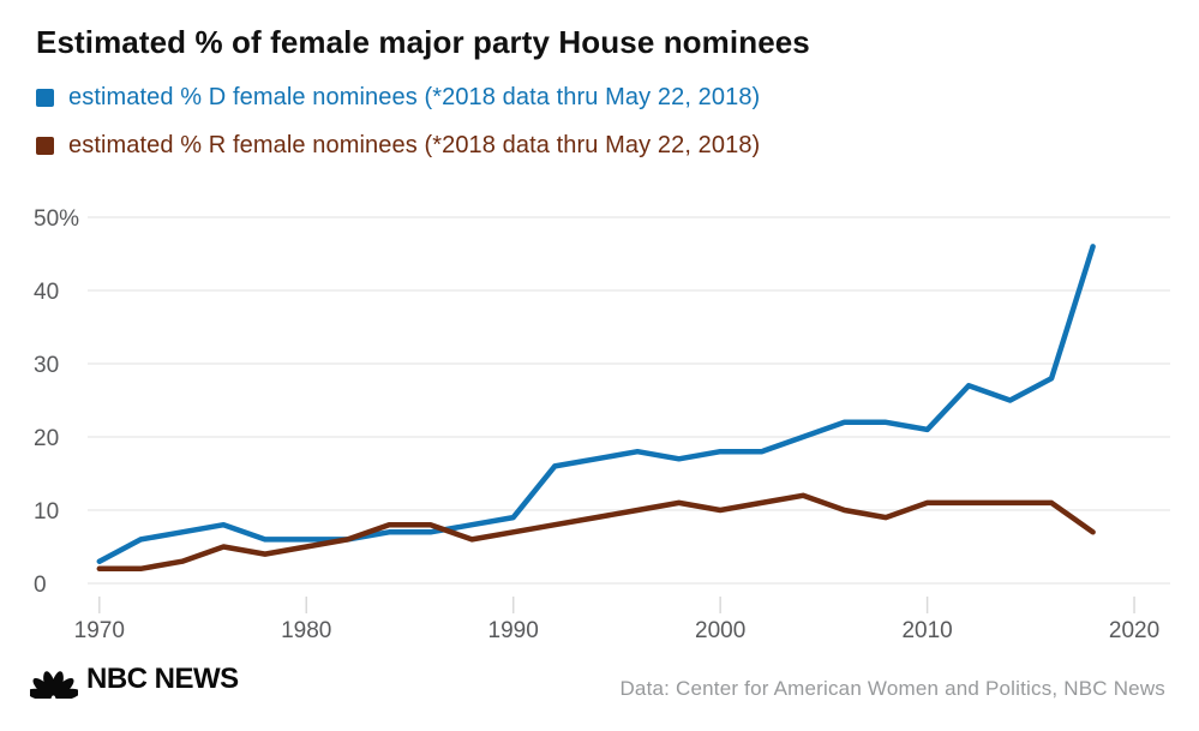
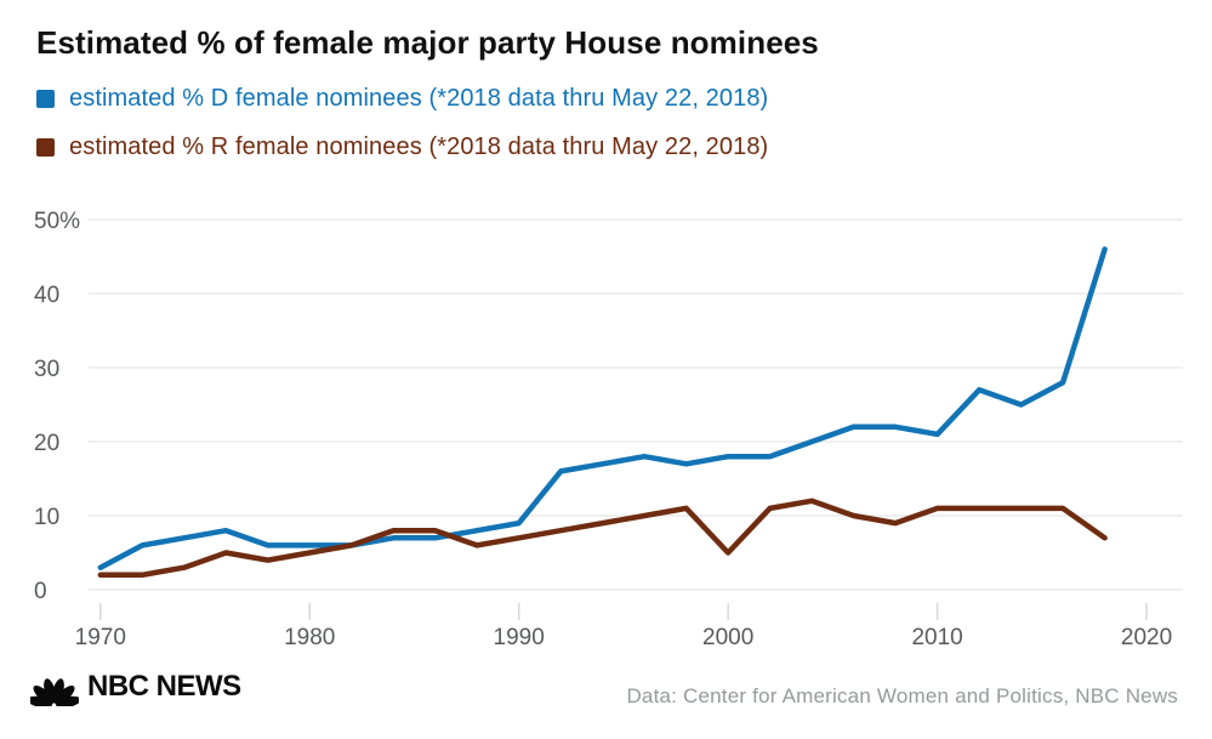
estimated % R female nominees (*2018 data thru May 22, 2018)/2000: 10% -> 5%
